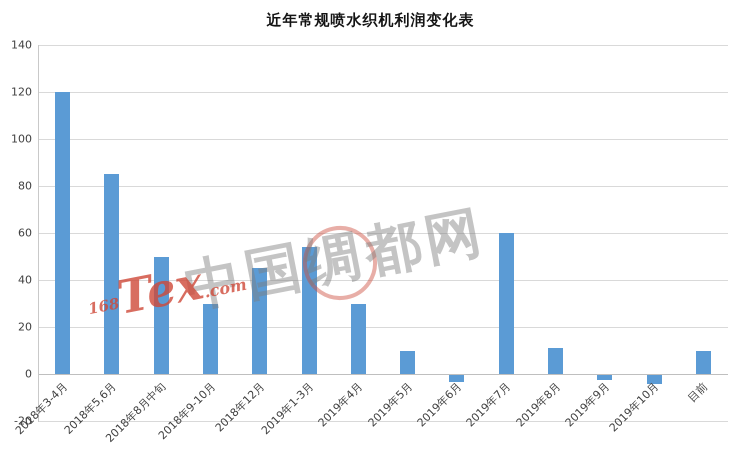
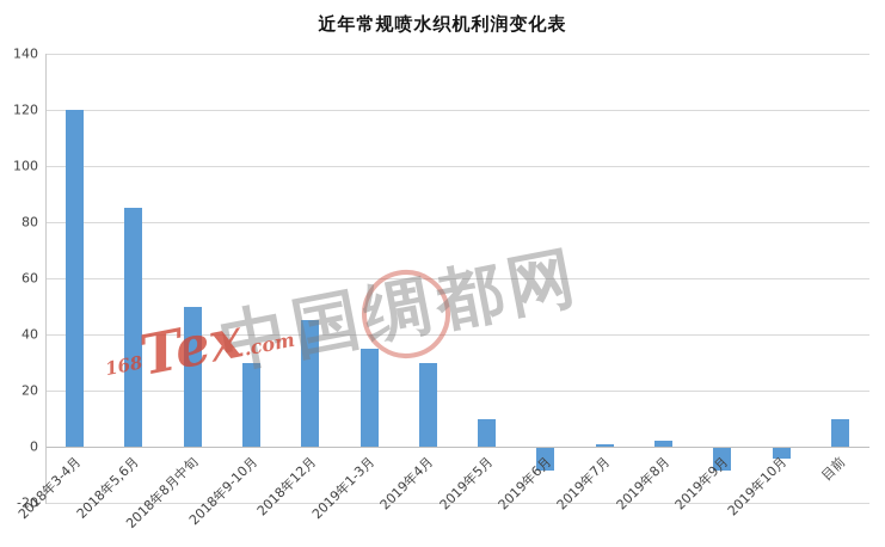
2019年1-3月: 54 -> 35
2019年6月: -3 -> -8
2019年7月: 60 -> 1
2019年8月: 11 -> 2
2019年9月: -2 -> -8
